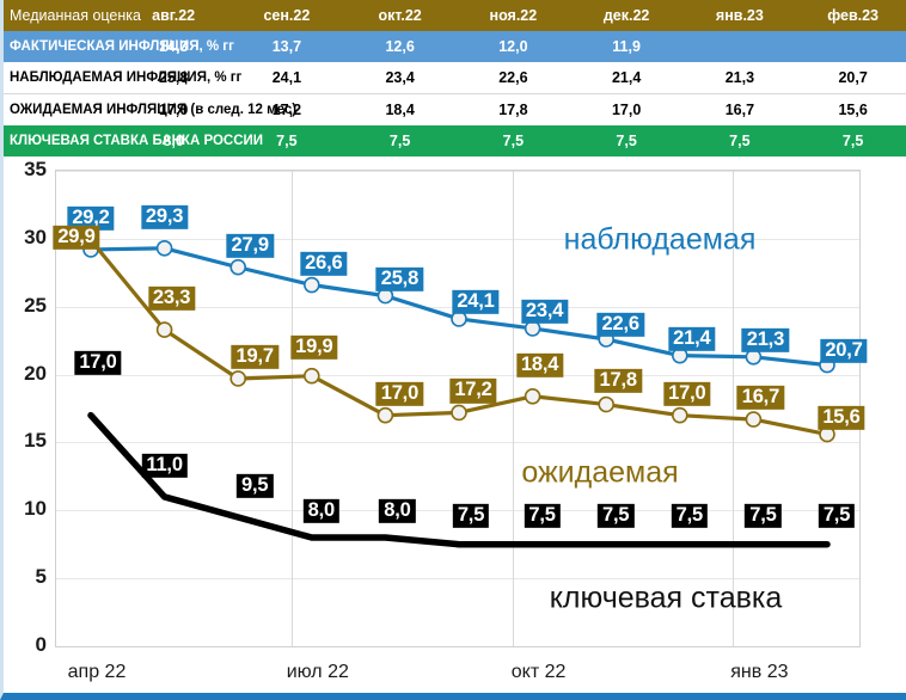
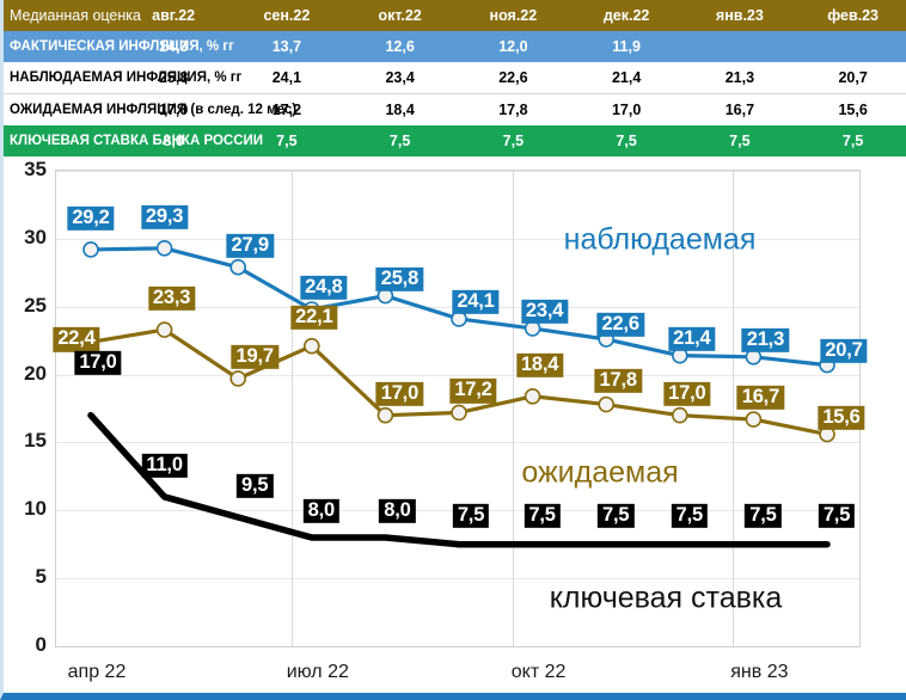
ожидаемая/апр 22: 29,9 -> 22,4
наблюдаемая/июл 22: 26,6 -> 24,8
ожидаемая/июл 22: 19,9 -> 22,1
